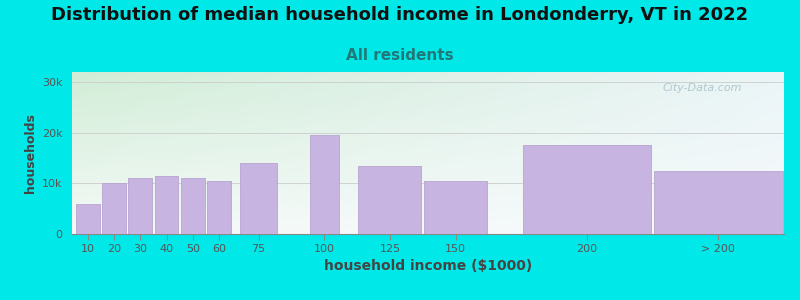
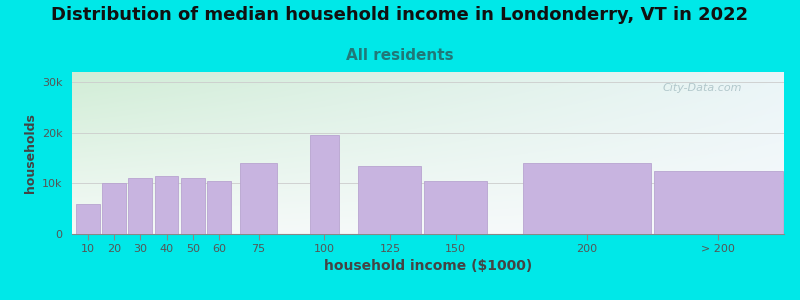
200: 17.6k -> 14.0k
